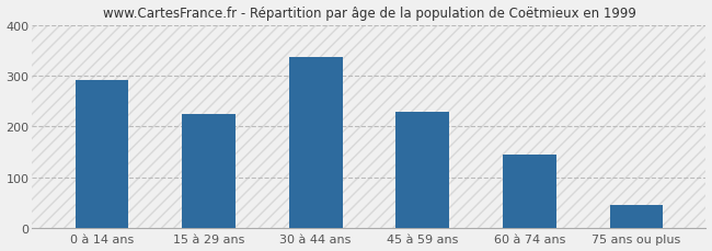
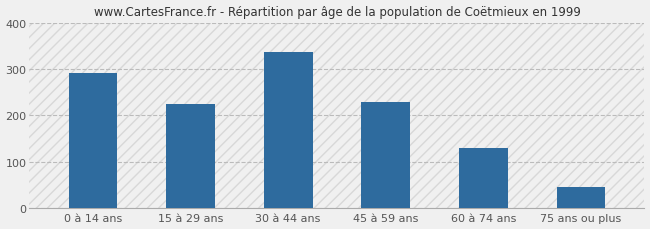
60 à 74 ans: 144 -> 130
